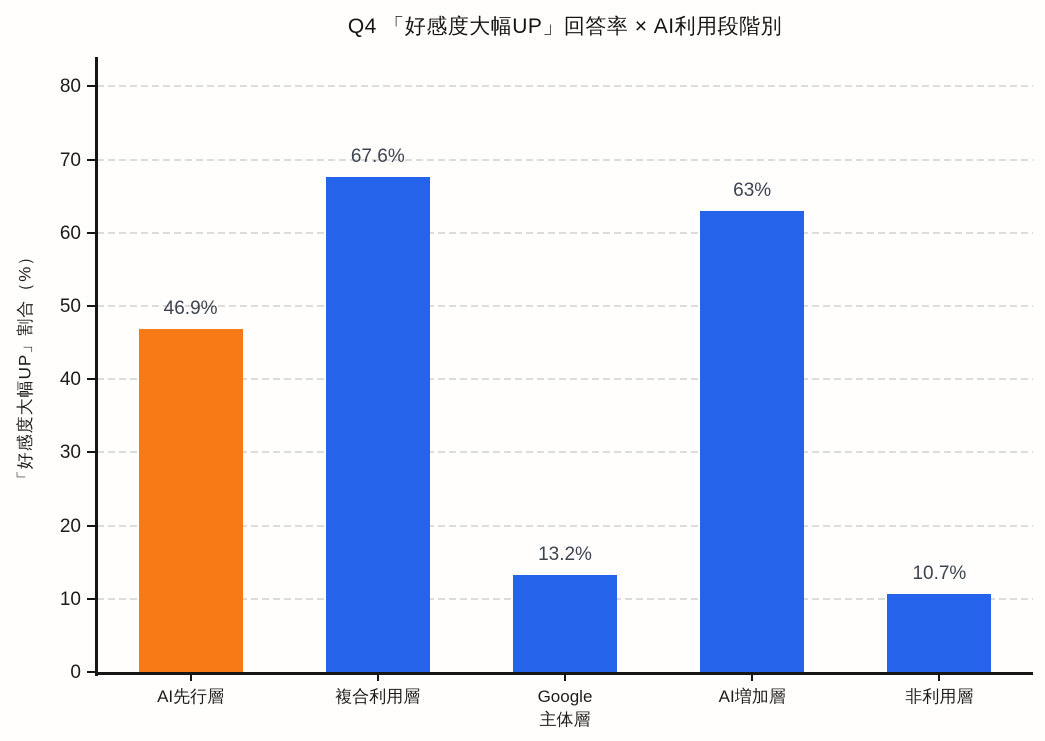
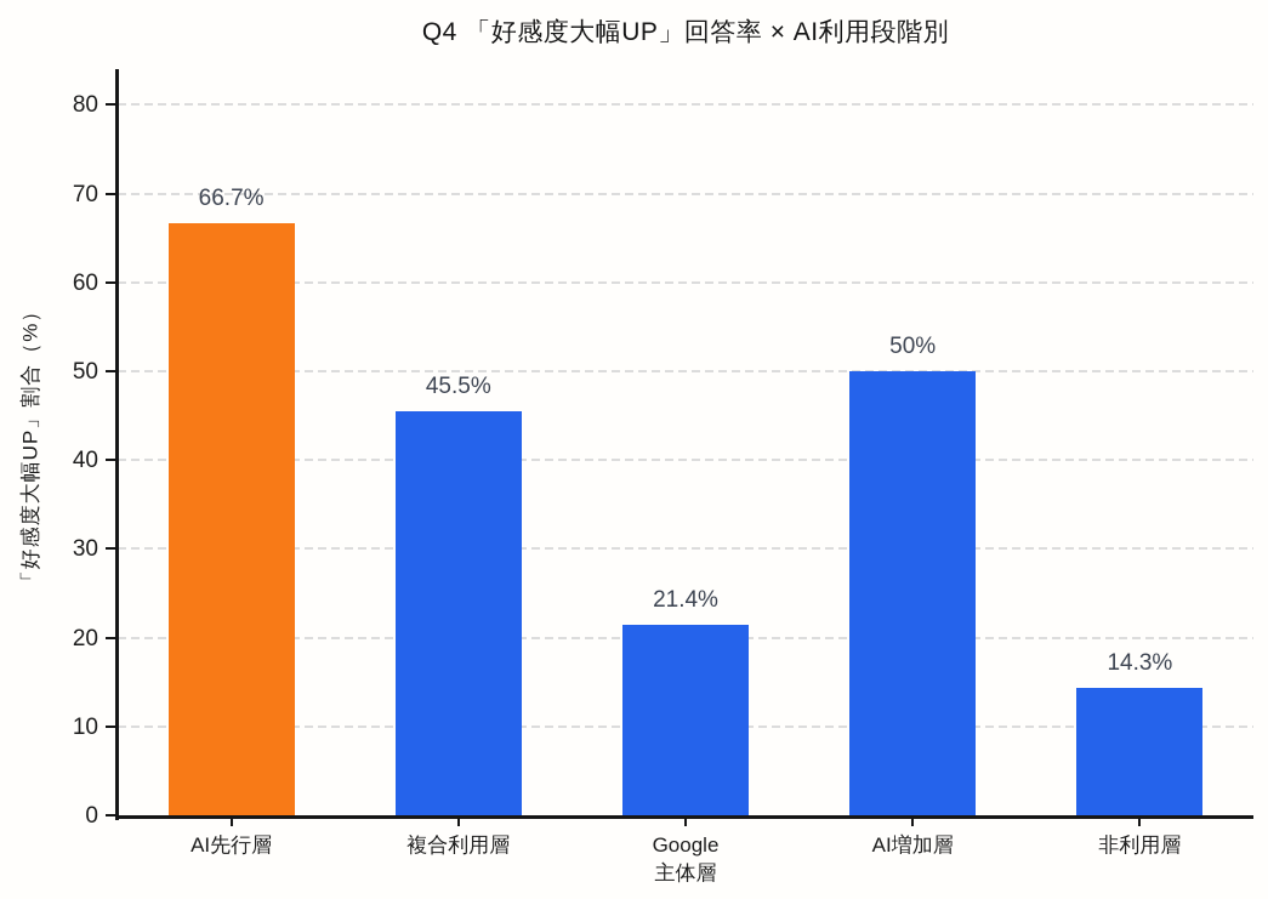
AI先行層: 46.9% -> 66.7%
複合利用層: 67.6% -> 45.5%
Google 主体層: 13.2% -> 21.4%
AI増加層: 63% -> 50%
非利用層: 10.7% -> 14.3%
